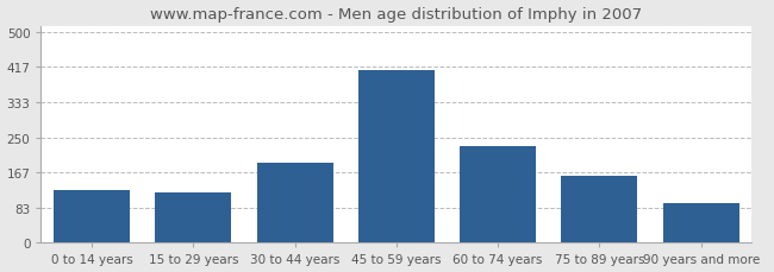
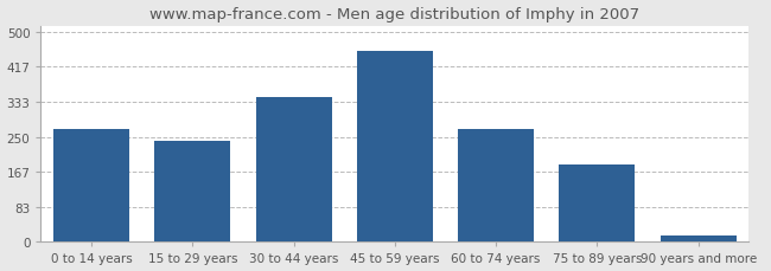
0 to 14 years: 125 -> 270
15 to 29 years: 120 -> 240
30 to 44 years: 190 -> 345
45 to 59 years: 410 -> 455
60 to 74 years: 230 -> 270
75 to 89 years: 160 -> 185
90 years and more: 95 -> 15
